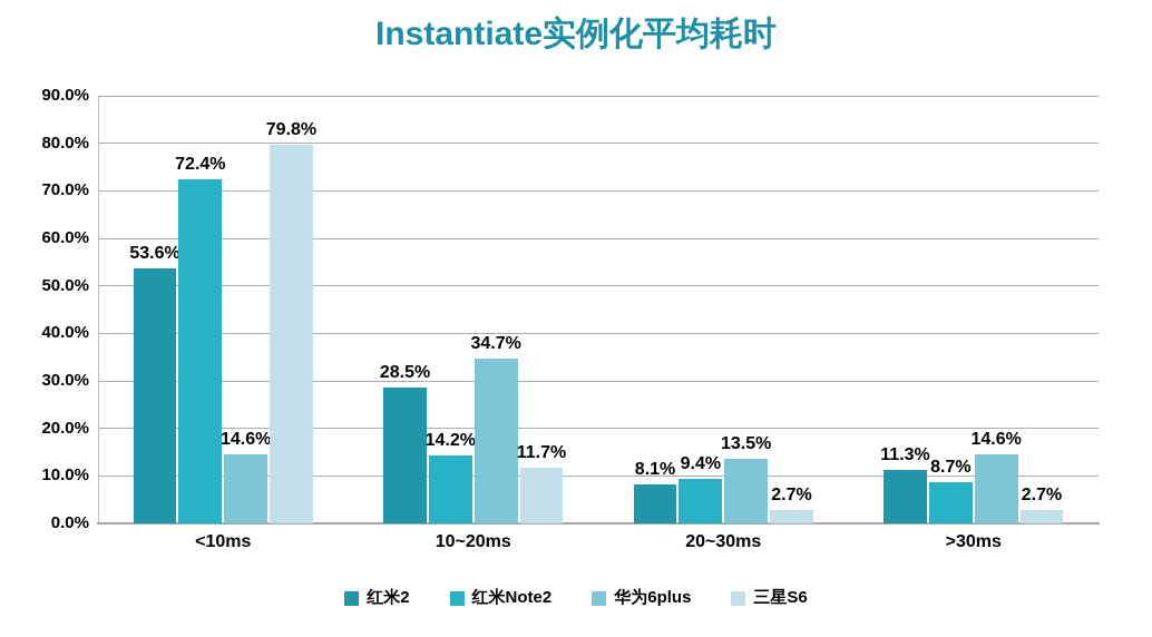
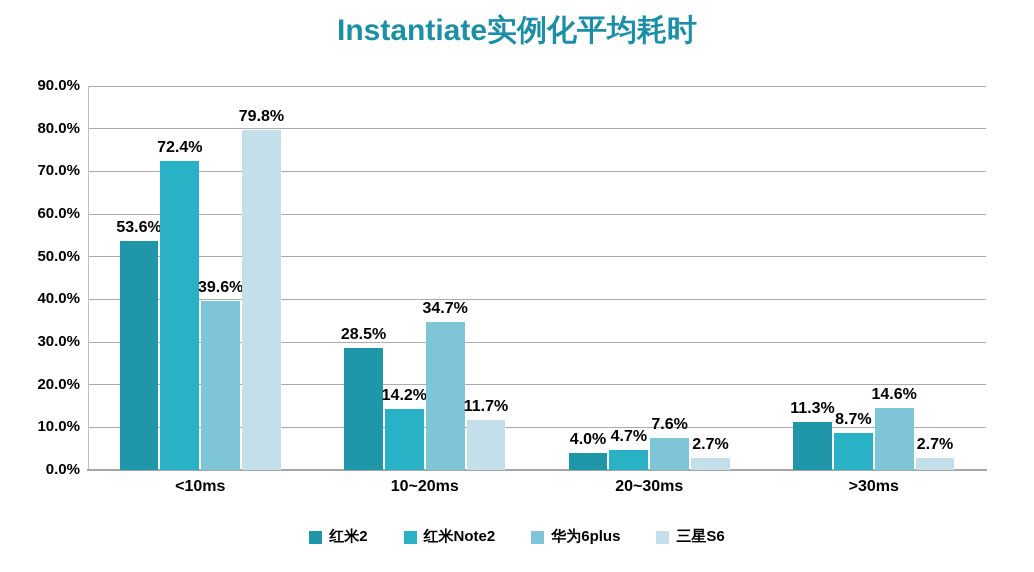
华为6plus/<10ms: 14.6% -> 39.6%
红米2/20~30ms: 8.1% -> 4.0%
红米Note2/20~30ms: 9.4% -> 4.7%
华为6plus/20~30ms: 13.5% -> 7.6%
